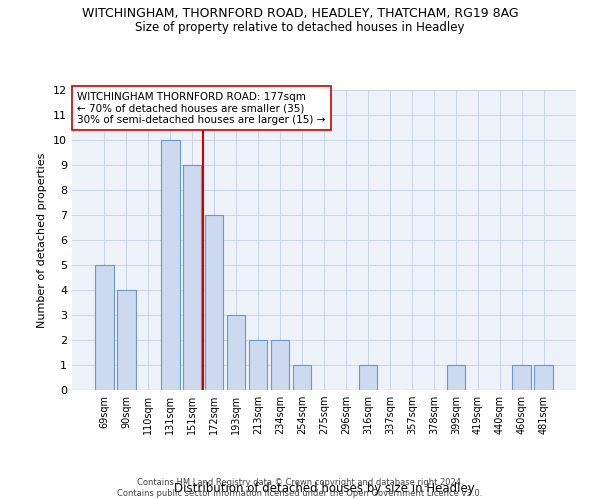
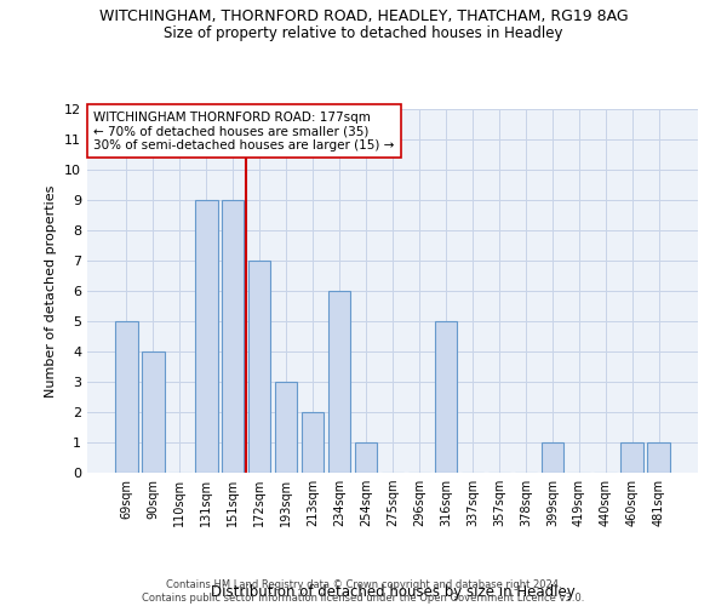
131sqm: 10 -> 9
234sqm: 2 -> 6
316sqm: 1 -> 5
